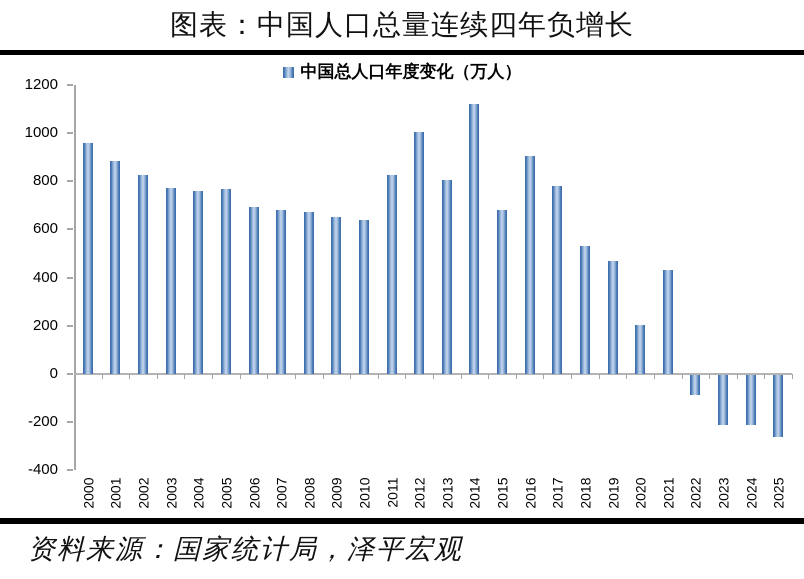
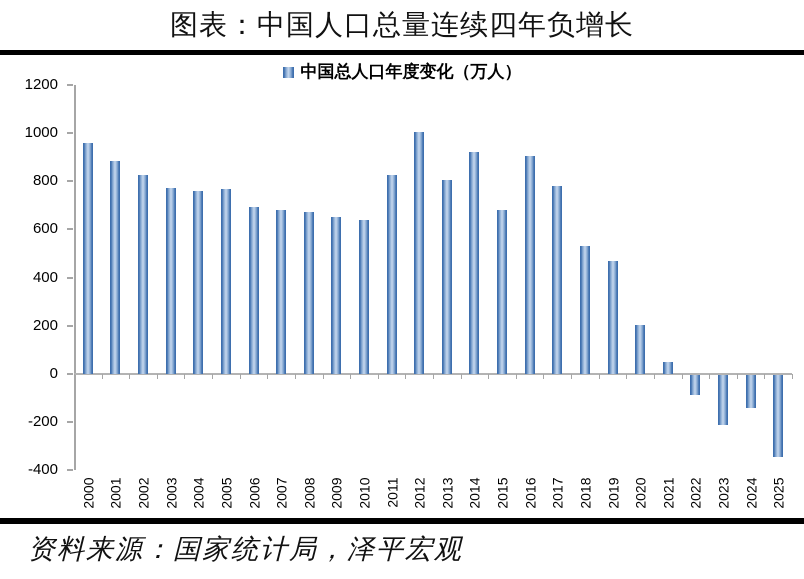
2014: 1120 -> 920
2021: 430 -> 50
2024: -210 -> -140
2025: -260 -> -340
